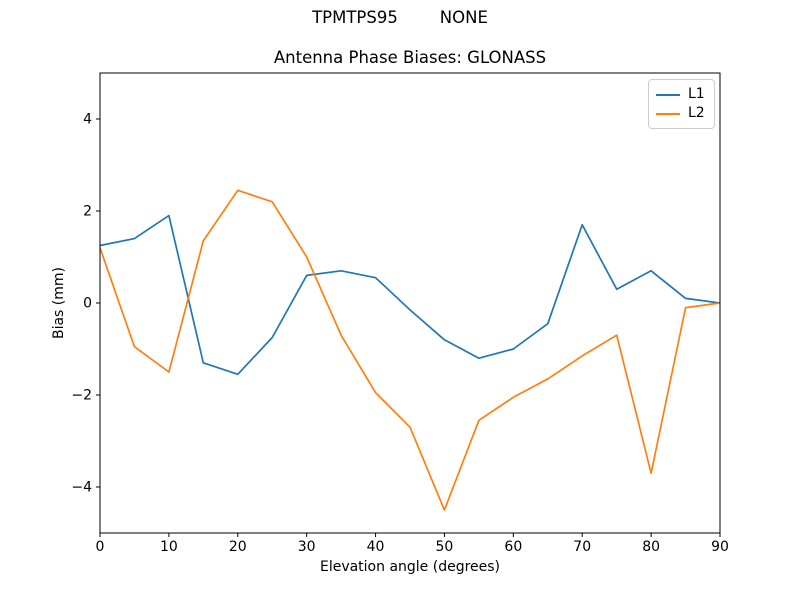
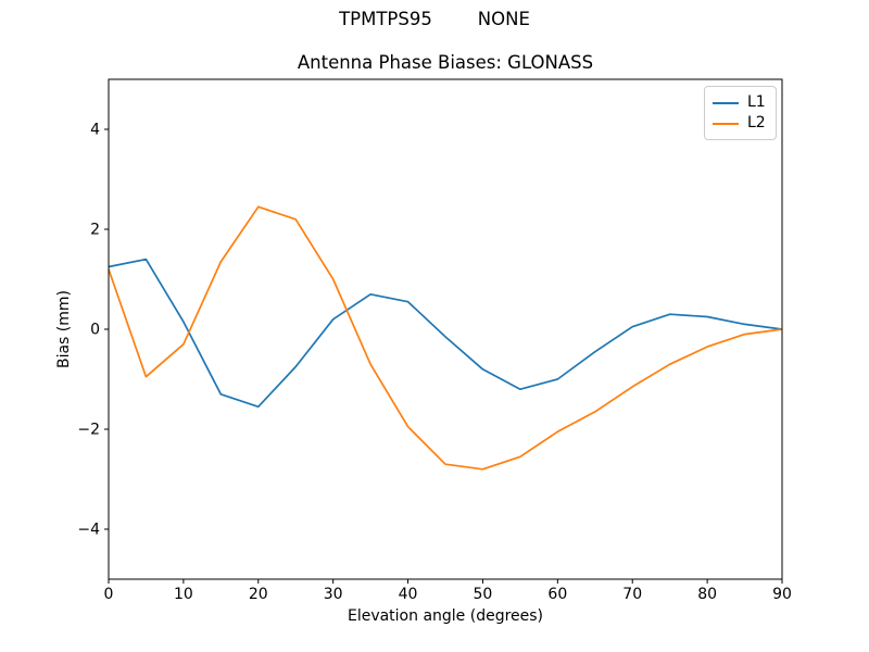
L1/10: 1.9 -> 0.1
L2/10: -1.5 -> -0.3
L1/30: 0.6 -> 0.2
L2/50: -4.5 -> -2.8
L1/70: 1.7 -> 0.1
L1/80: 0.7 -> 0.2
L2/80: -3.7 -> -0.3
